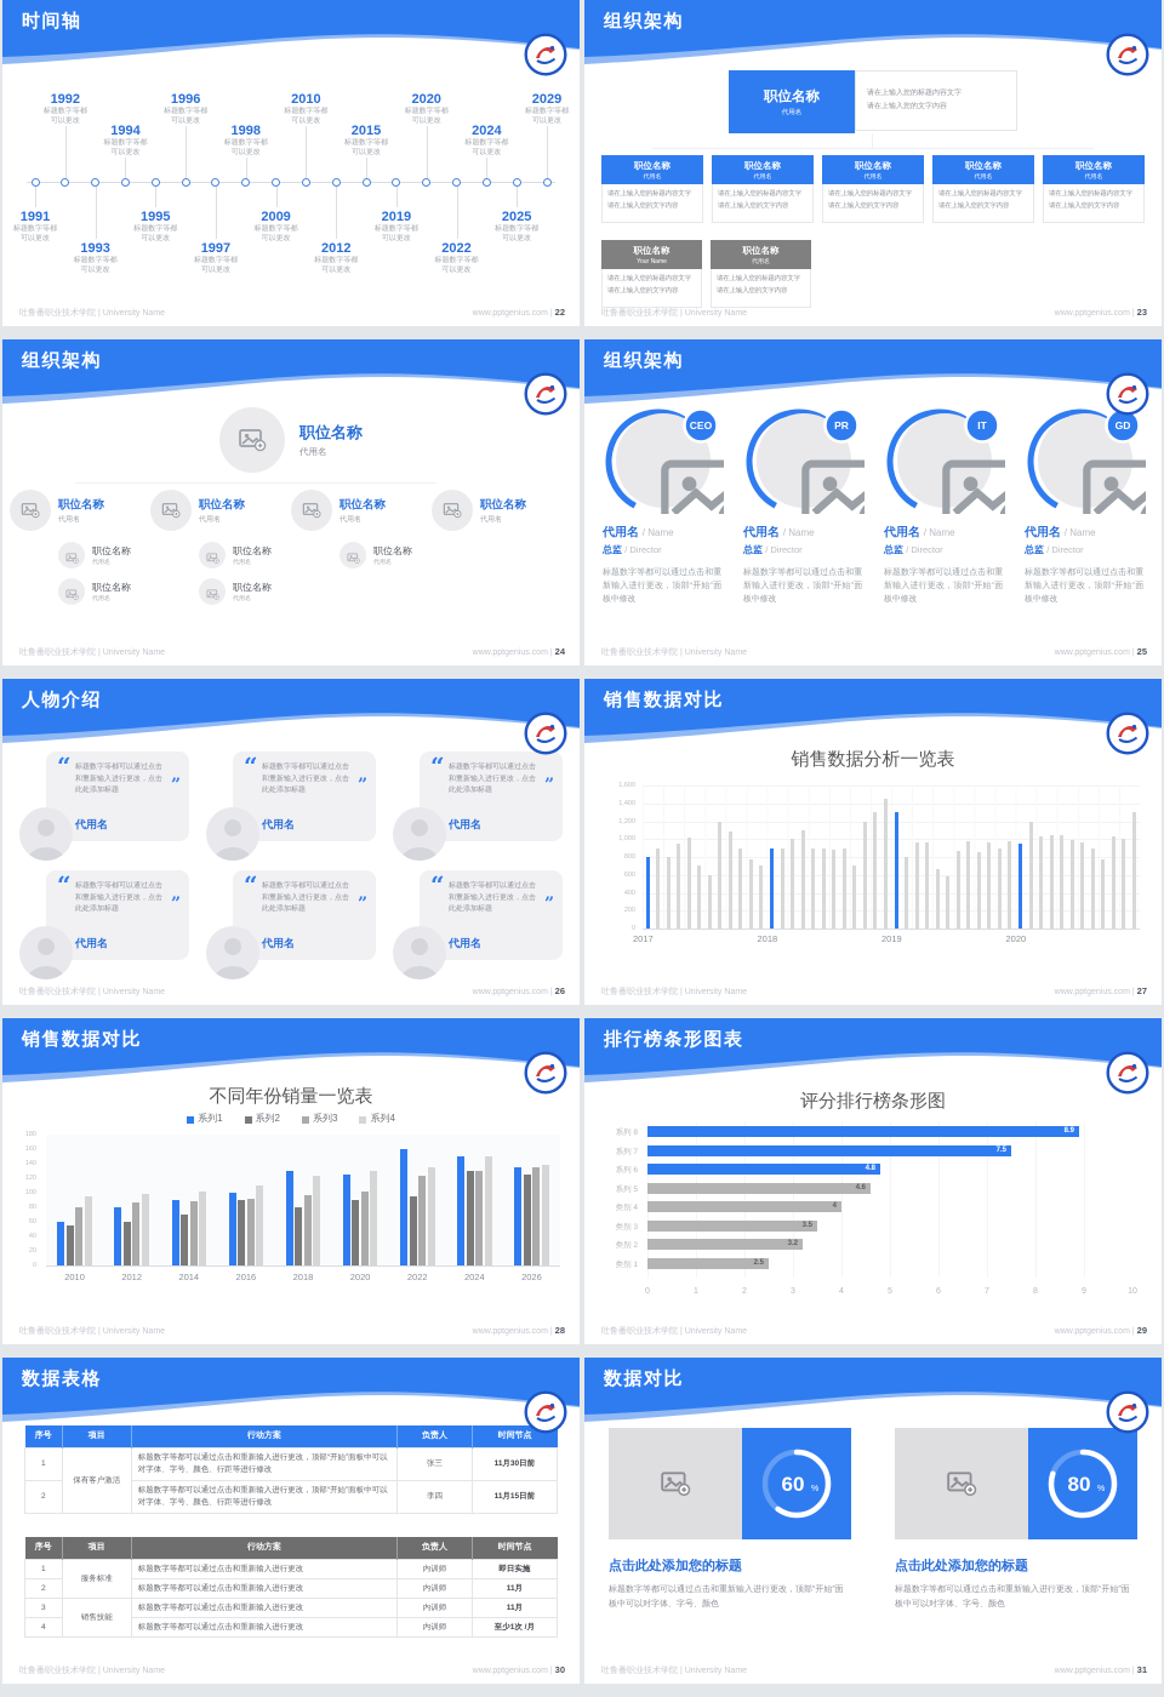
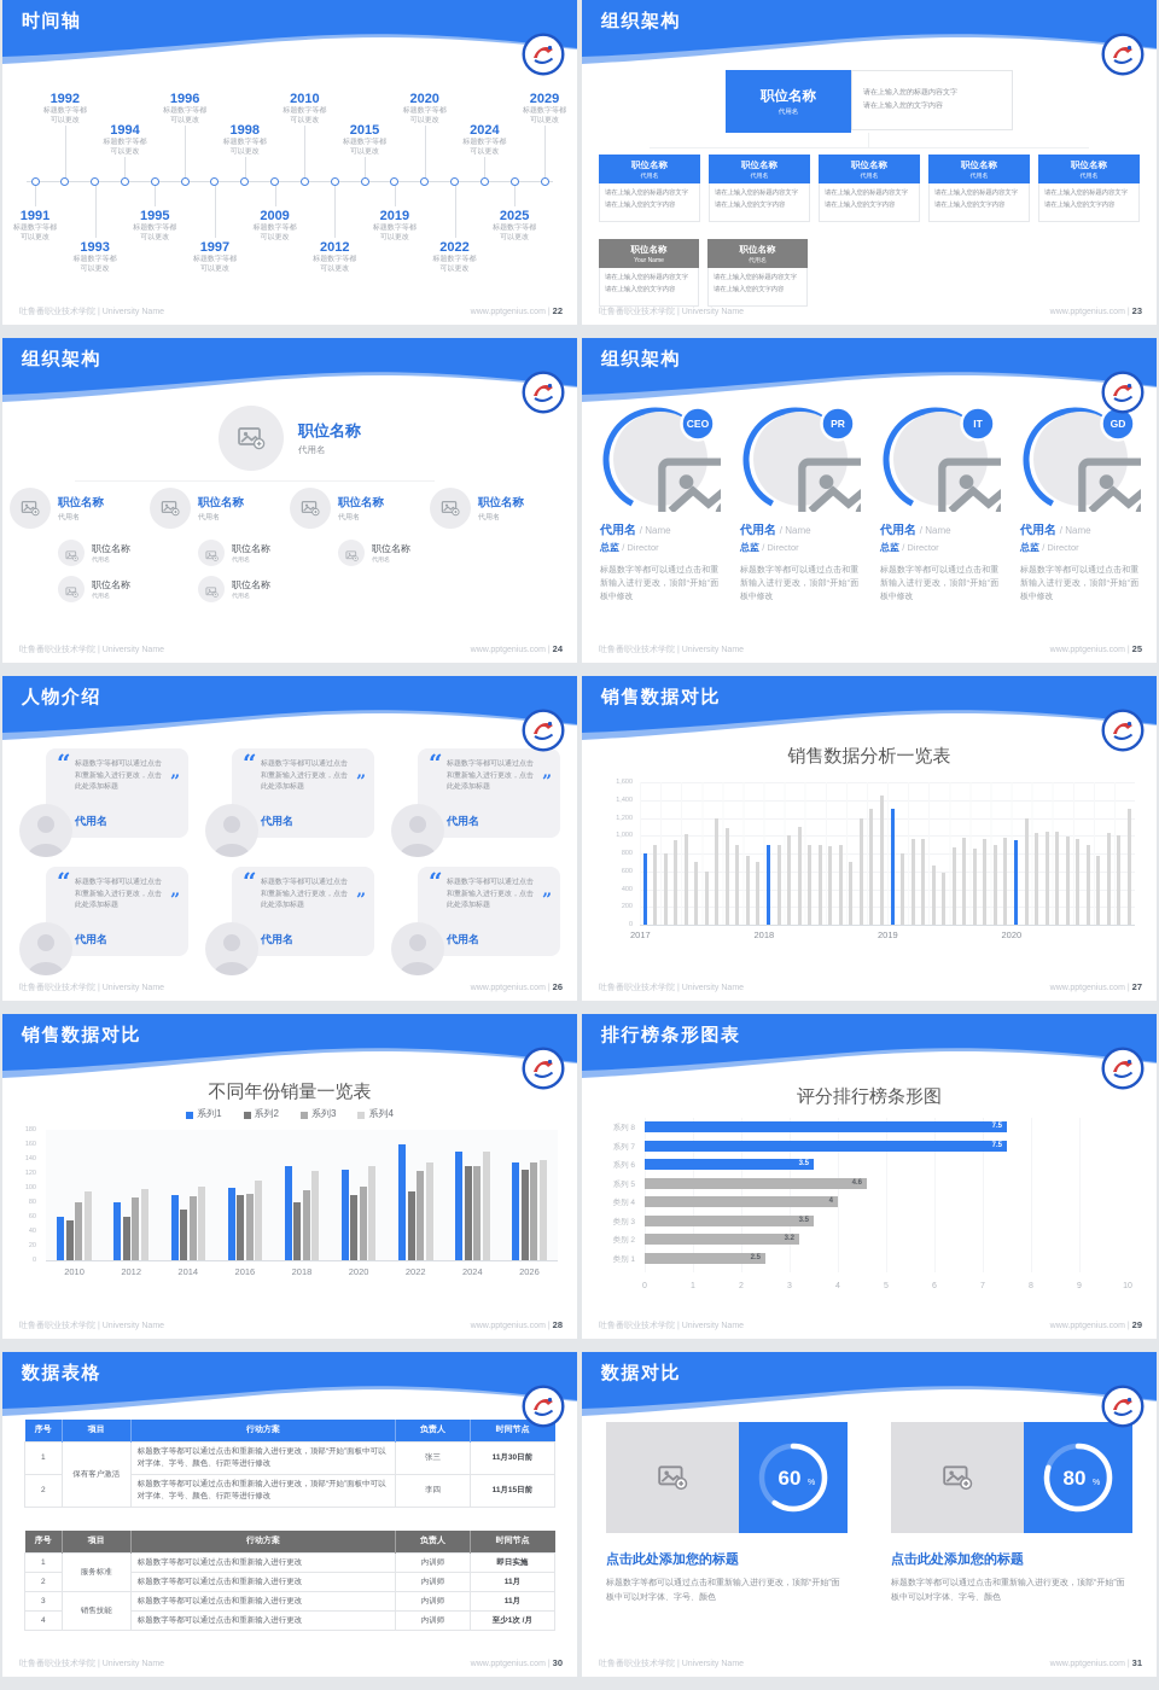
评分排行榜条形图/系列 8: 8.9 -> 7.5
评分排行榜条形图/系列 6: 4.8 -> 3.5
